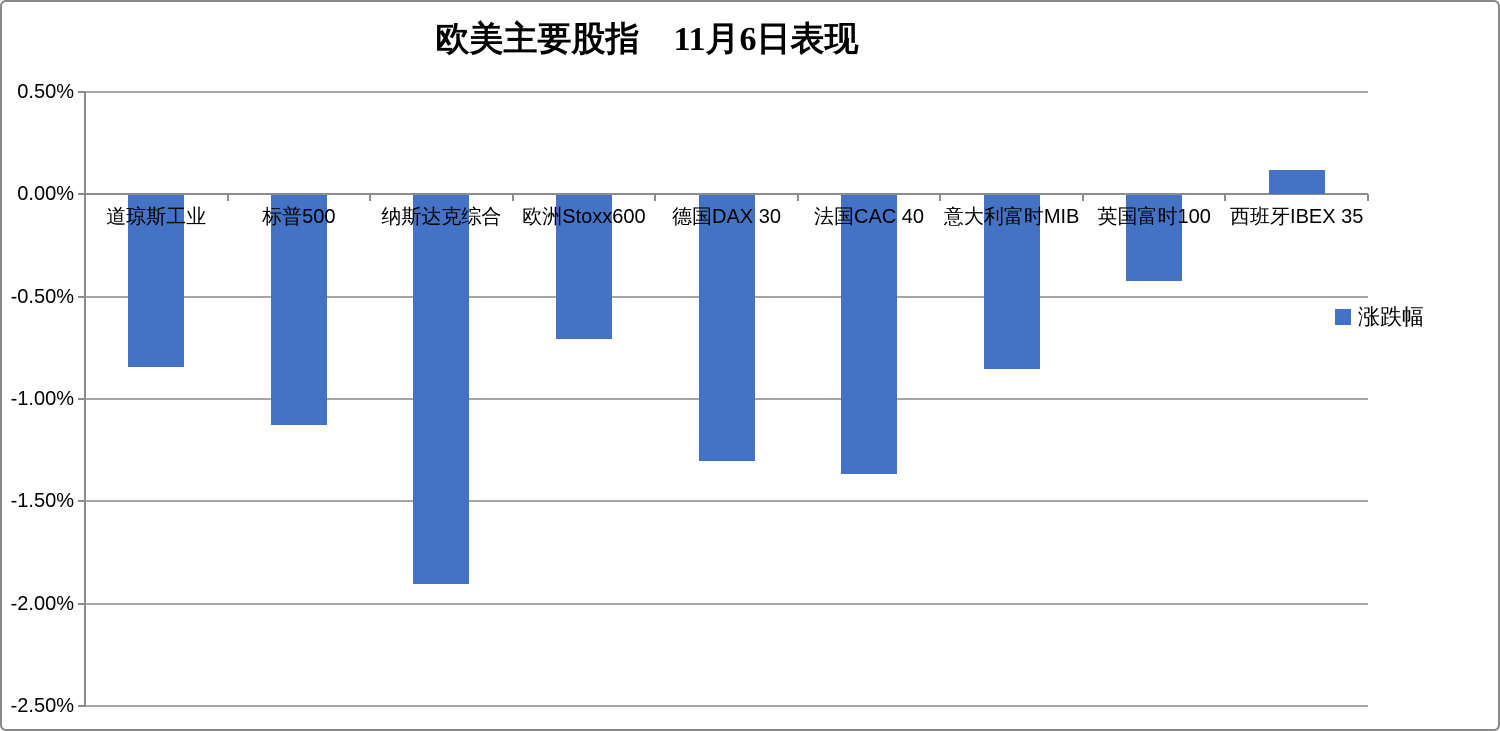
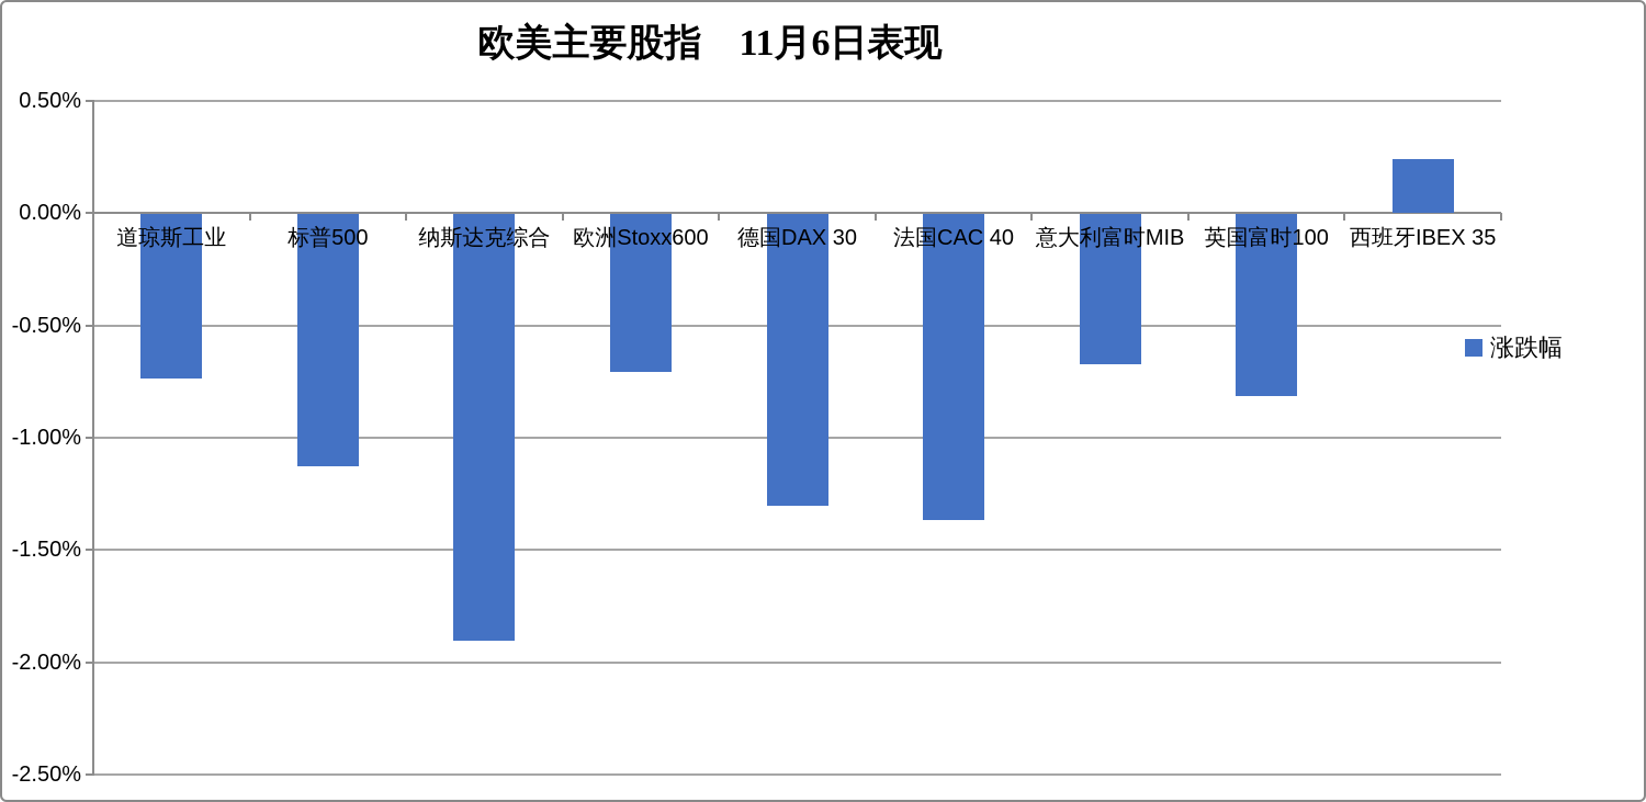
道琼斯工业: -0.84% -> -0.73%
意大利富时MIB: -0.85% -> -0.67%
英国富时100: -0.42% -> -0.81%
西班牙IBEX 35: 0.12% -> 0.24%
